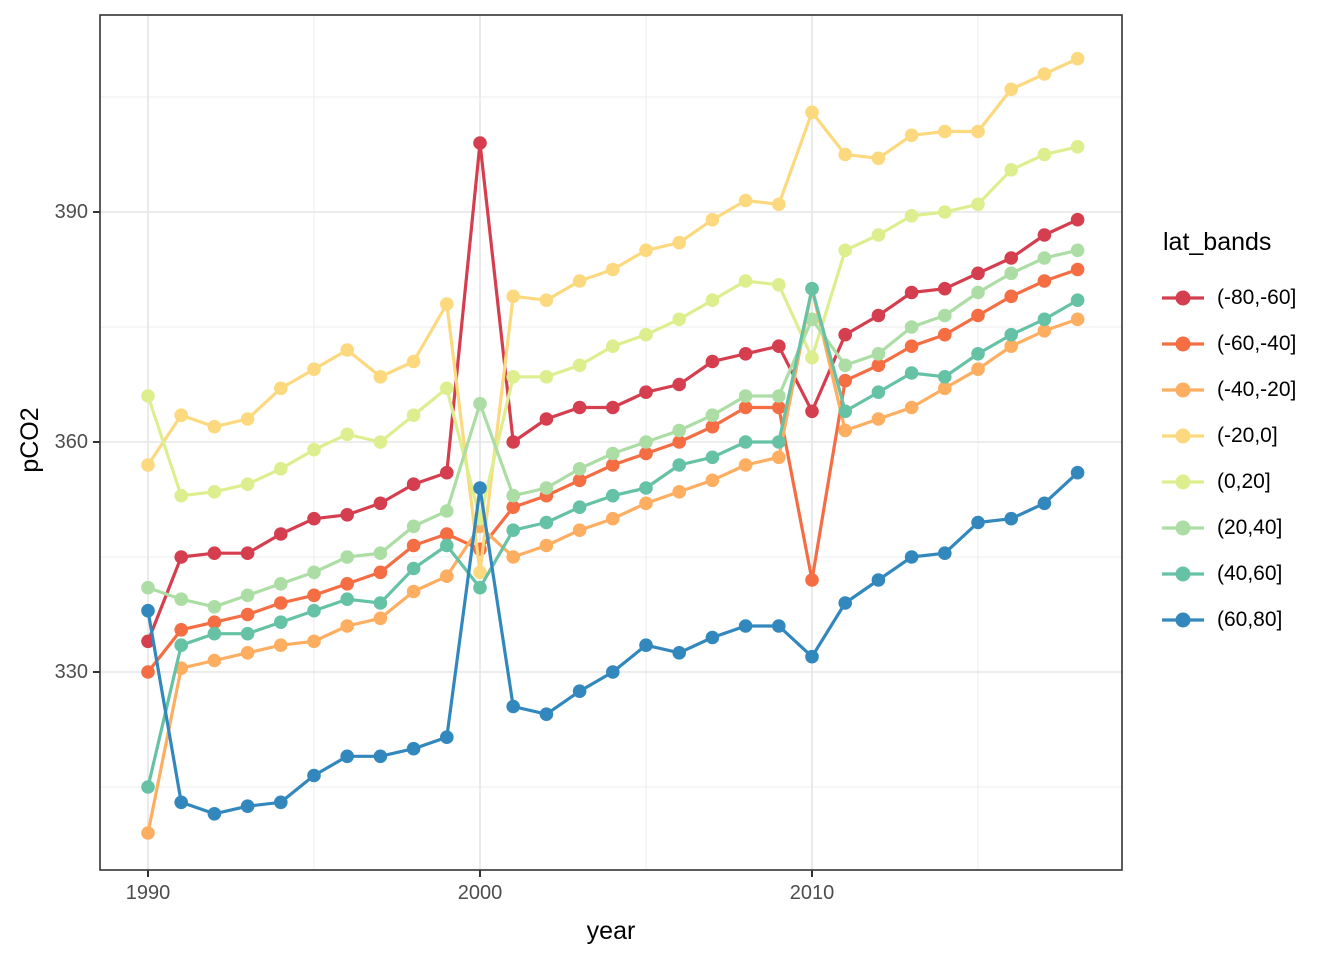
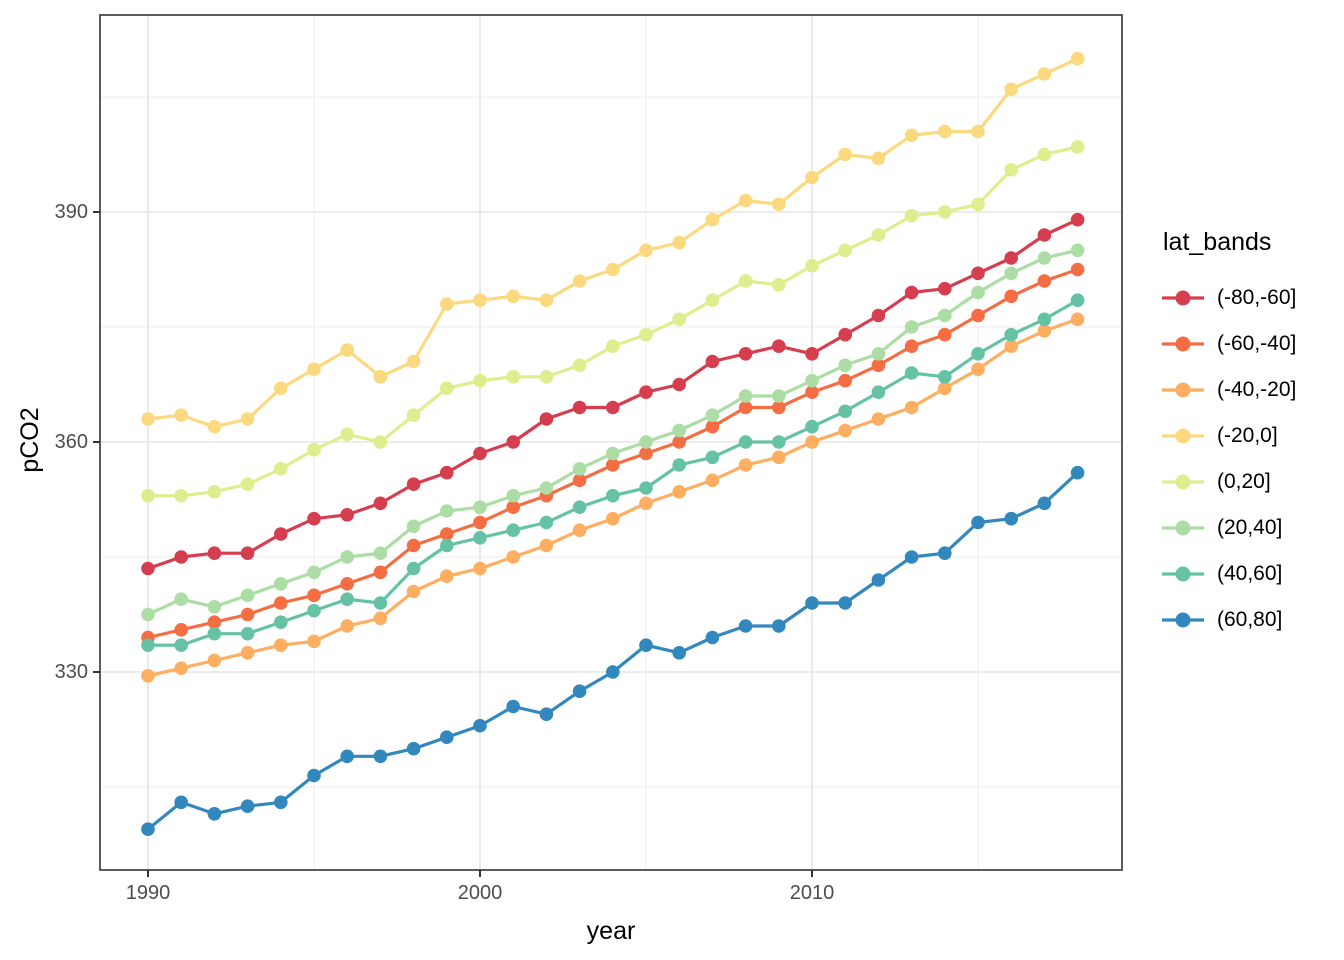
(-80,-60]/1990: 334 -> 344
(-60,-40]/1990: 330 -> 334
(-40,-20]/1990: 309 -> 330
(-20,0]/1990: 357 -> 363
(0,20]/1990: 366 -> 353
(20,40]/1990: 341 -> 338
(40,60]/1990: 315 -> 334
(60,80]/1990: 338 -> 310
(-80,-60]/2000: 399 -> 358
(-60,-40]/2000: 346 -> 350
(-40,-20]/2000: 349 -> 344
(-20,0]/2000: 343 -> 378
(0,20]/2000: 350 -> 368
(20,40]/2000: 365 -> 352
(40,60]/2000: 341 -> 348
(60,80]/2000: 354 -> 323
(-80,-60]/2010: 364 -> 372
(-60,-40]/2010: 342 -> 366
(-40,-20]/2010: 380 -> 360
(-20,0]/2010: 403 -> 394
(0,20]/2010: 371 -> 383
(20,40]/2010: 376 -> 368
(40,60]/2010: 380 -> 362
(60,80]/2010: 332 -> 339
